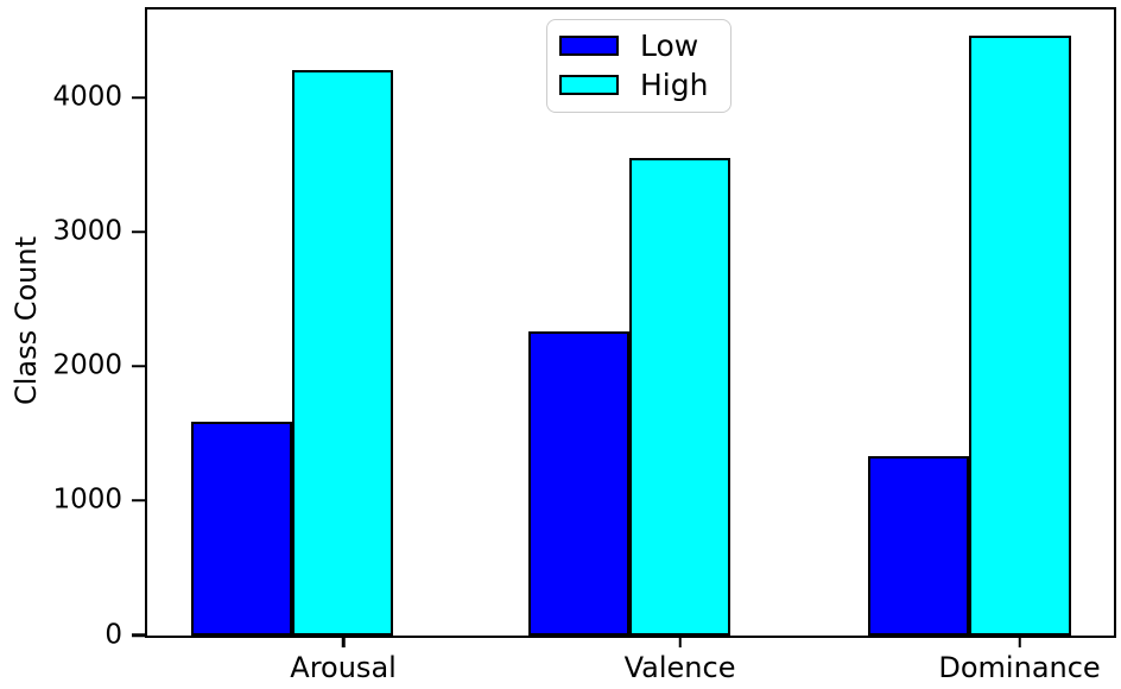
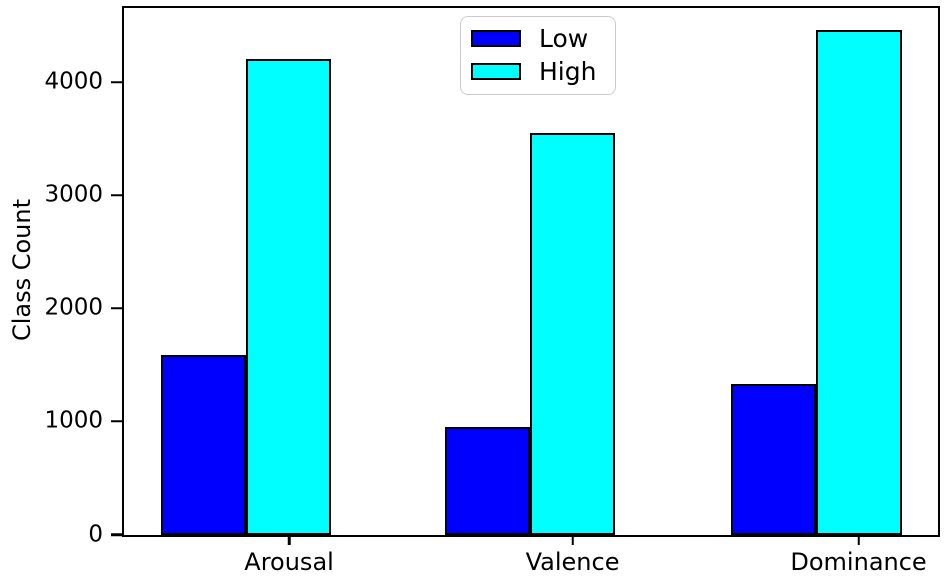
Low/Valence: 2260 -> 950
